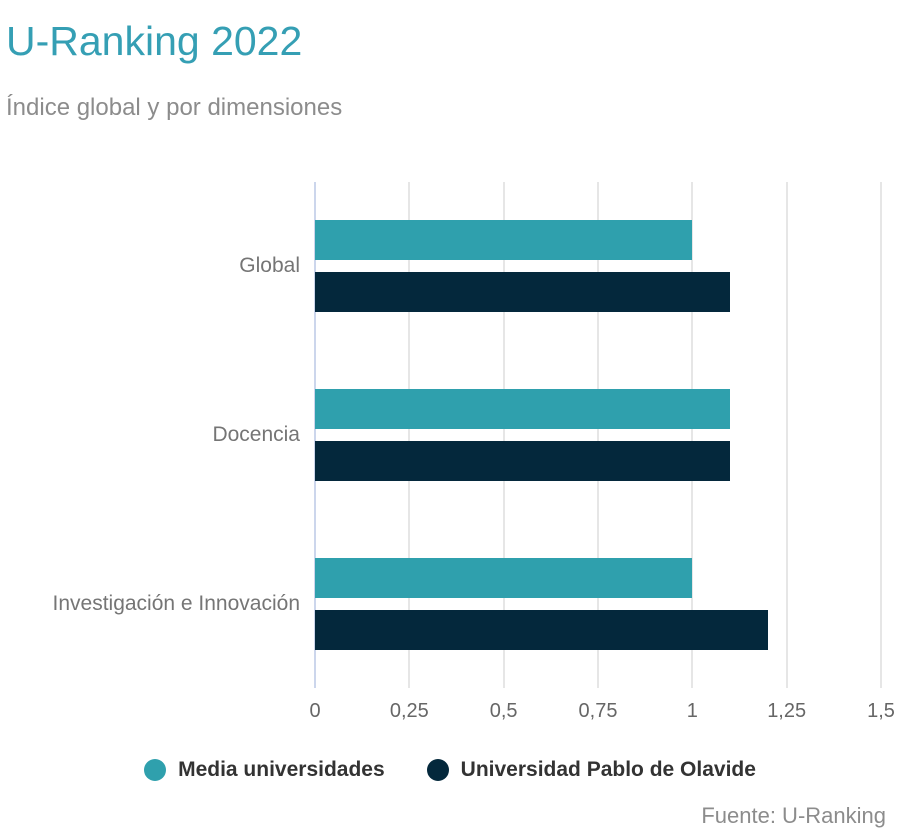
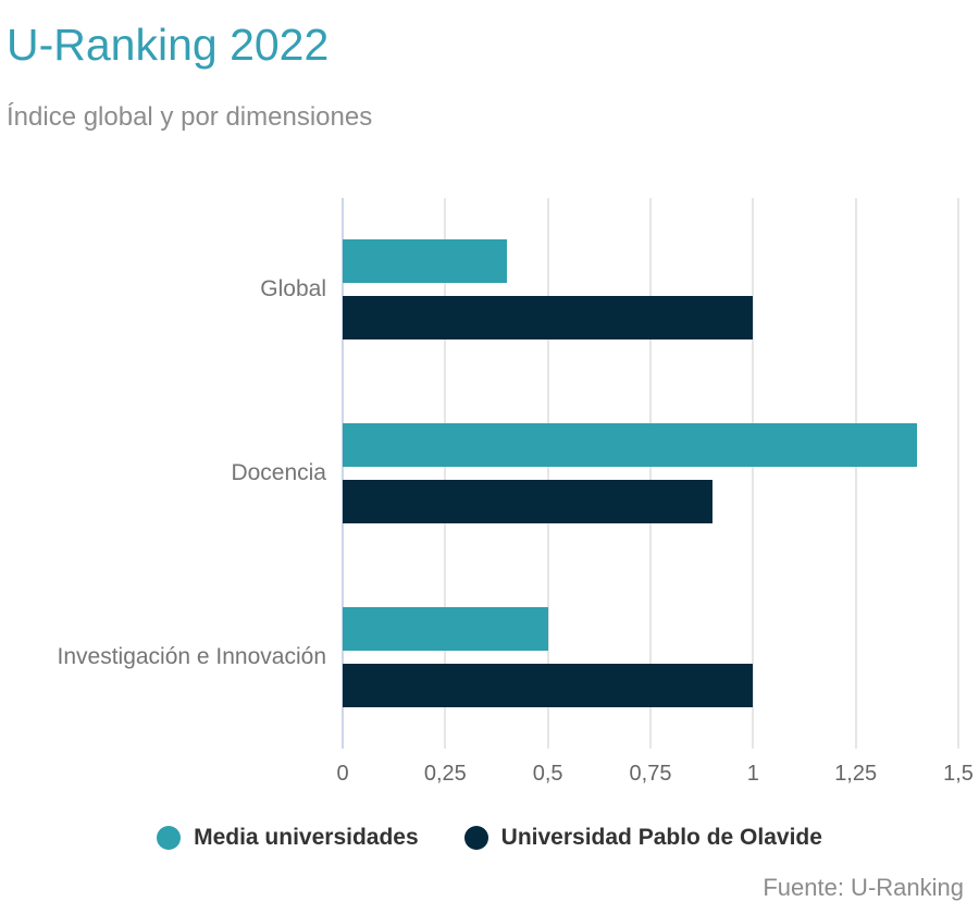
Media universidades/Global: 1,0 -> 0,4
Universidad Pablo de Olavide/Global: 1,1 -> 1,0
Media universidades/Docencia: 1,1 -> 1,4
Universidad Pablo de Olavide/Docencia: 1,1 -> 0,9
Media universidades/Investigación e Innovación: 1,0 -> 0,5
Universidad Pablo de Olavide/Investigación e Innovación: 1,2 -> 1,0
